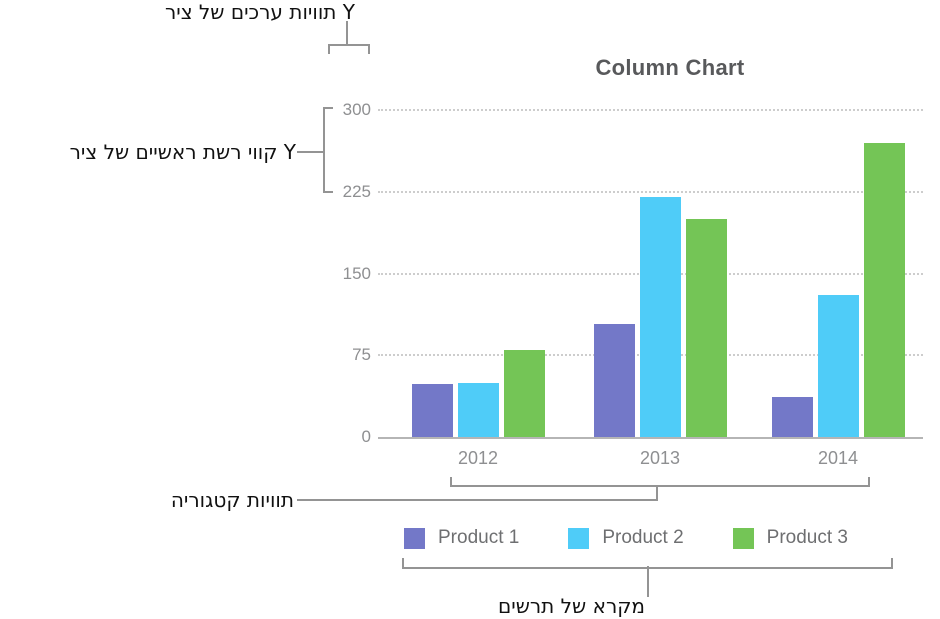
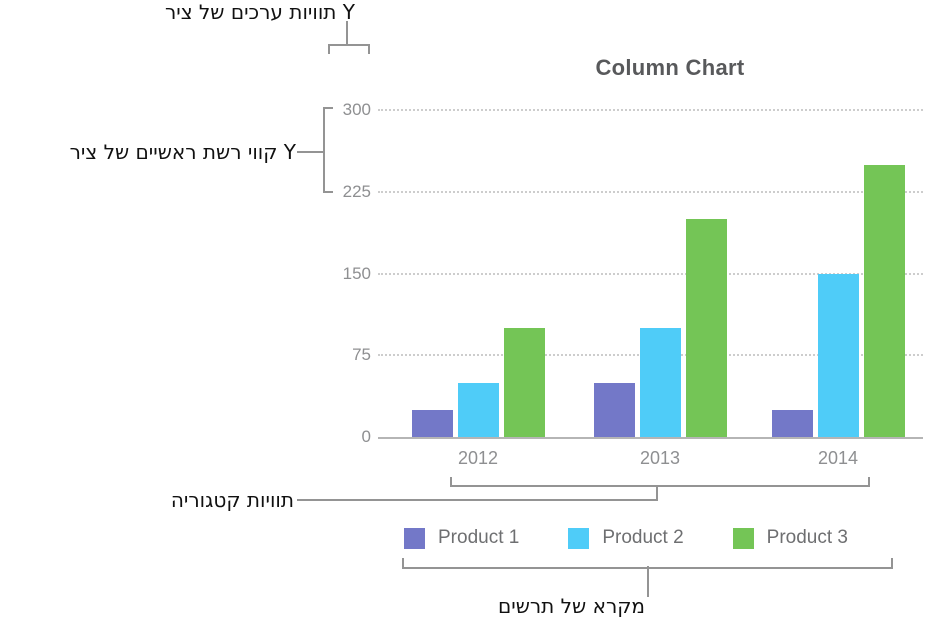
Product 1/2012: 49 -> 25
Product 3/2012: 80 -> 100
Product 1/2013: 104 -> 50
Product 2/2013: 220 -> 100
Product 1/2014: 37 -> 25
Product 2/2014: 130 -> 150
Product 3/2014: 270 -> 250
